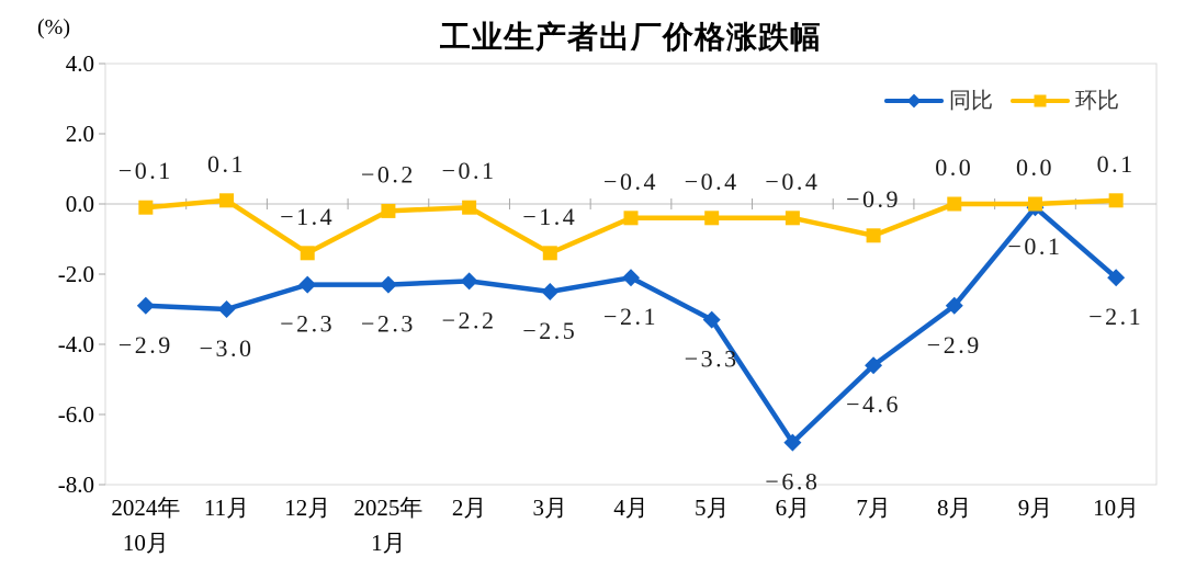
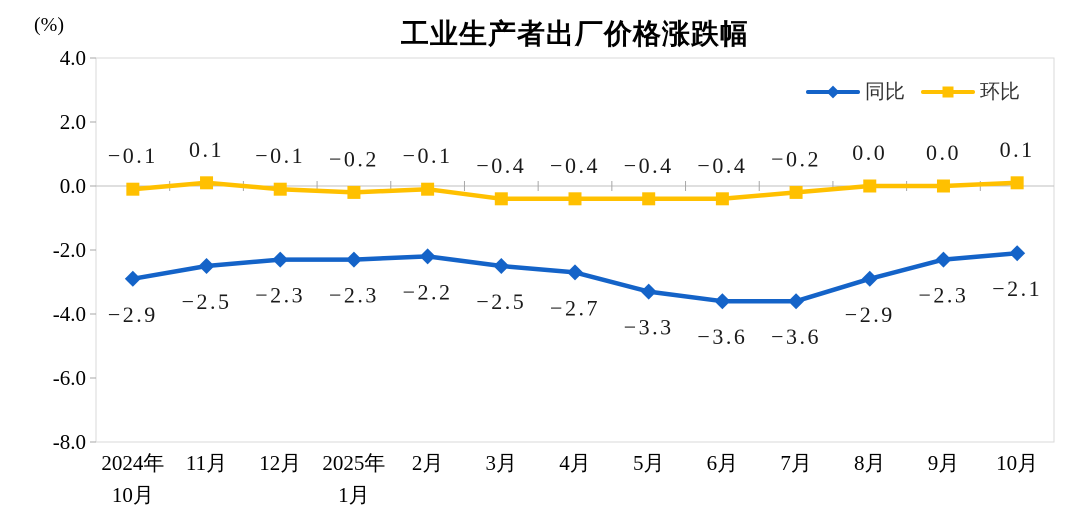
同比/11月: −3.0 -> −2.5
环比/12月: −1.4 -> −0.1
环比/3月: −1.4 -> −0.4
同比/4月: −2.1 -> −2.7
同比/6月: −6.8 -> −3.6
同比/7月: −4.6 -> −3.6
环比/7月: −0.9 -> −0.2
同比/9月: −0.1 -> −2.3
